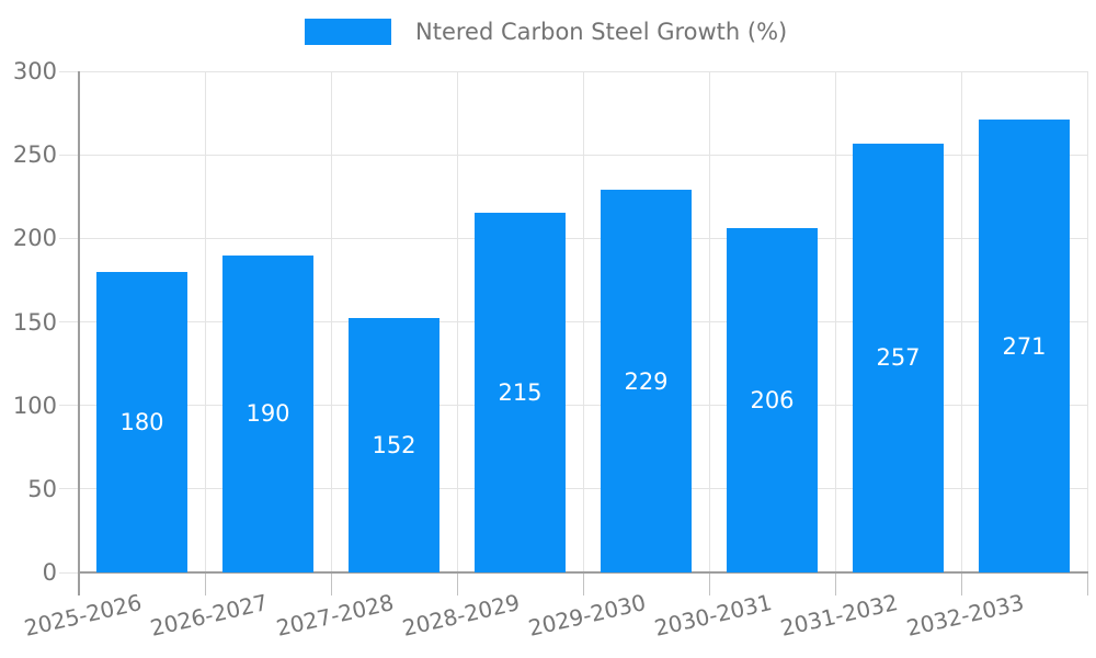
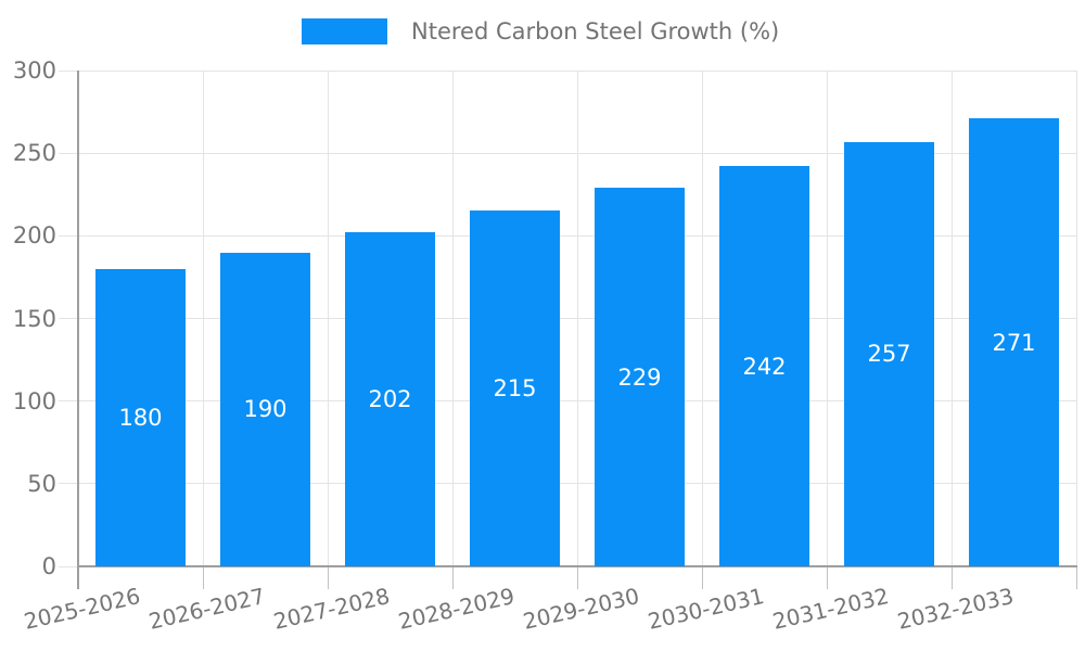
2027-2028: 152 -> 202
2030-2031: 206 -> 242
